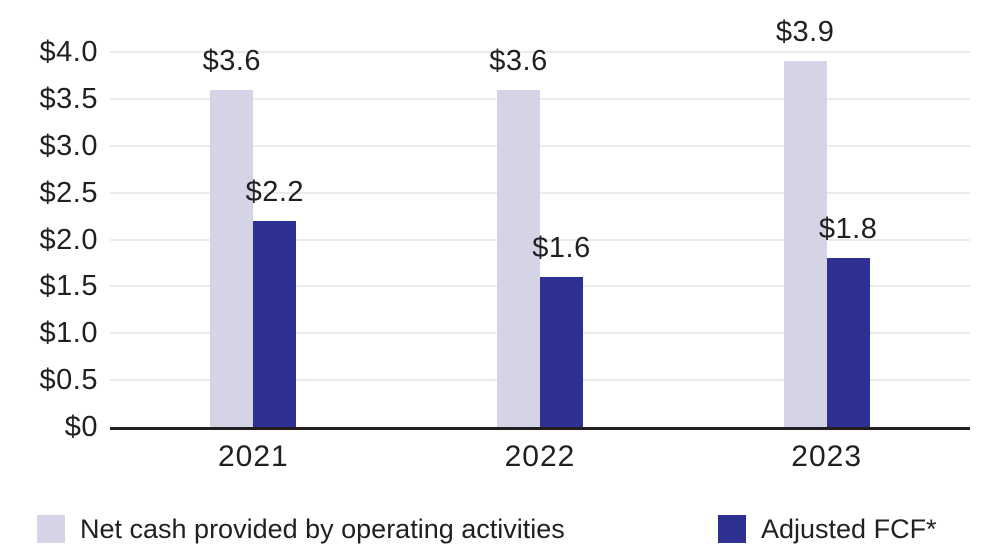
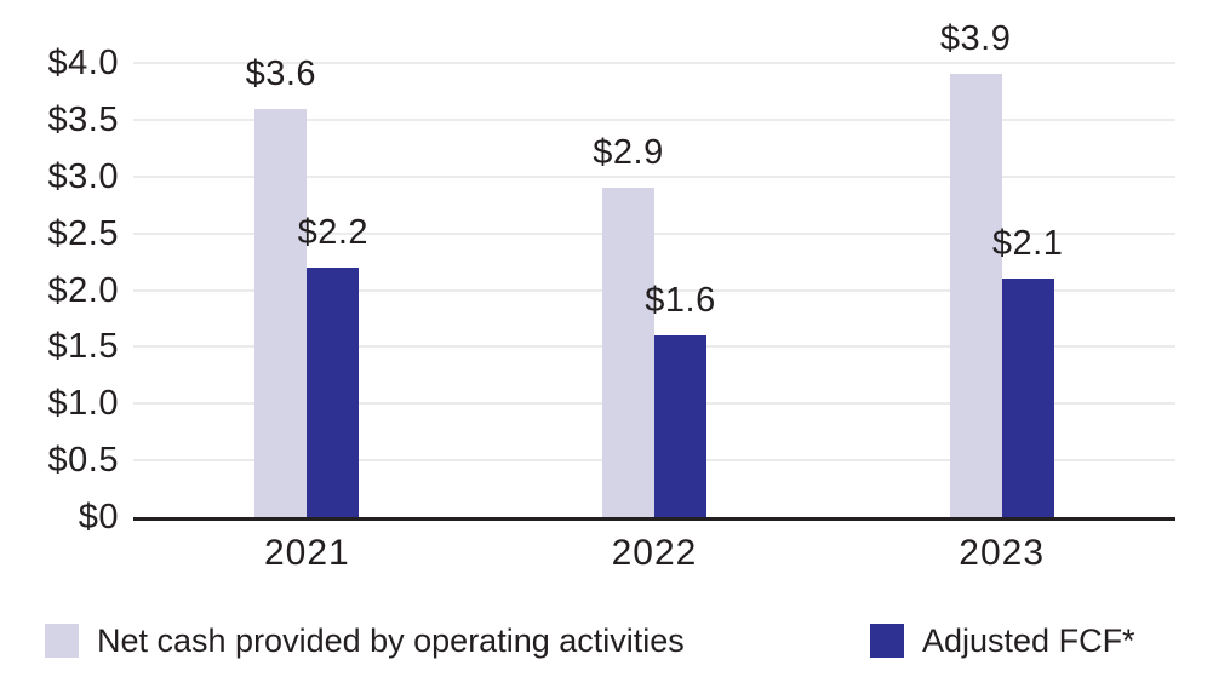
Net cash provided by operating activities/2022: $3.6 -> $2.9
Adjusted FCF*/2023: $1.8 -> $2.1
